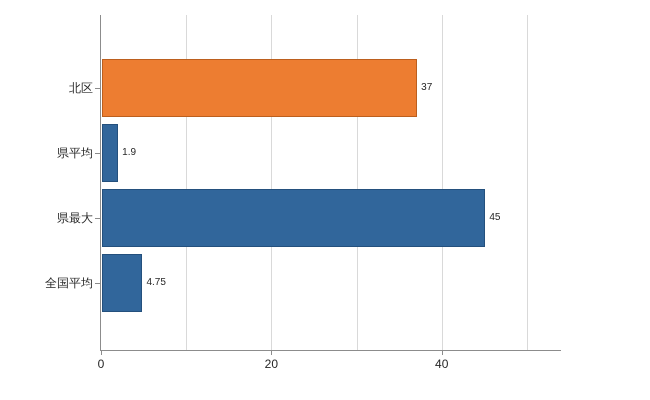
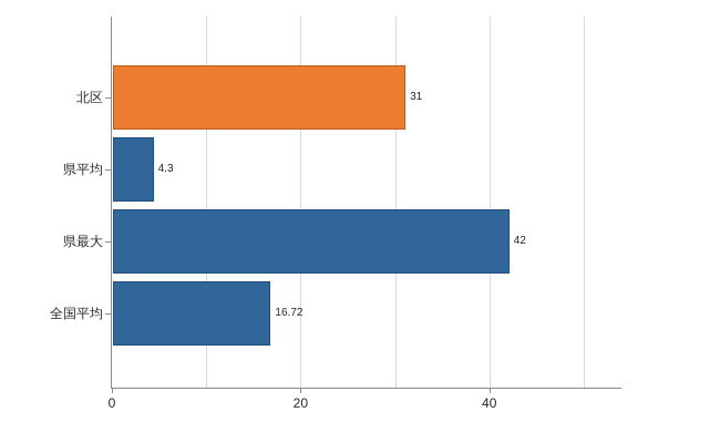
北区: 37 -> 31
県平均: 1.9 -> 4.3
県最大: 45 -> 42
全国平均: 4.75 -> 16.72
